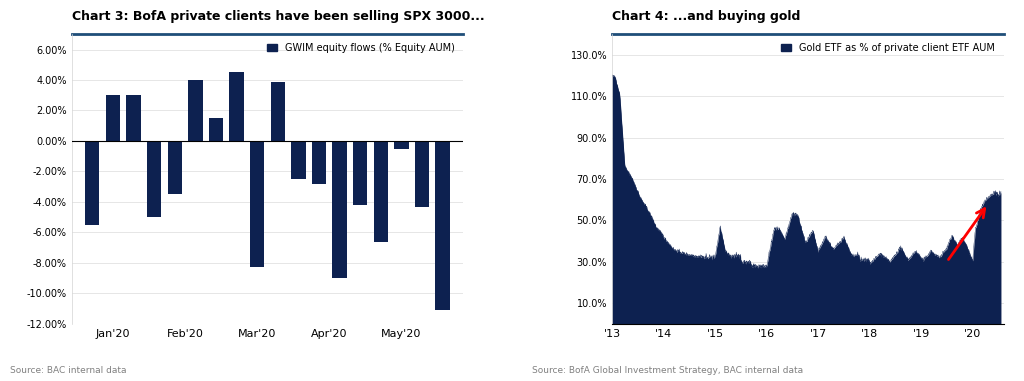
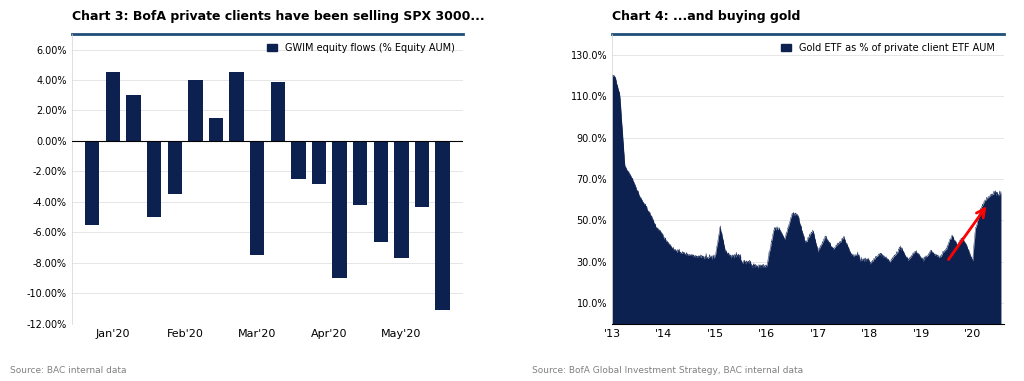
Chart 3: BofA private clients have been selling SPX 3000.../Jan'20: 3.0% -> 4.5%
Chart 3: BofA private clients have been selling SPX 3000.../Mar'20: -8.3% -> -7.5%
Chart 3: BofA private clients have been selling SPX 3000.../May'20: -0.5% -> -7.7%
